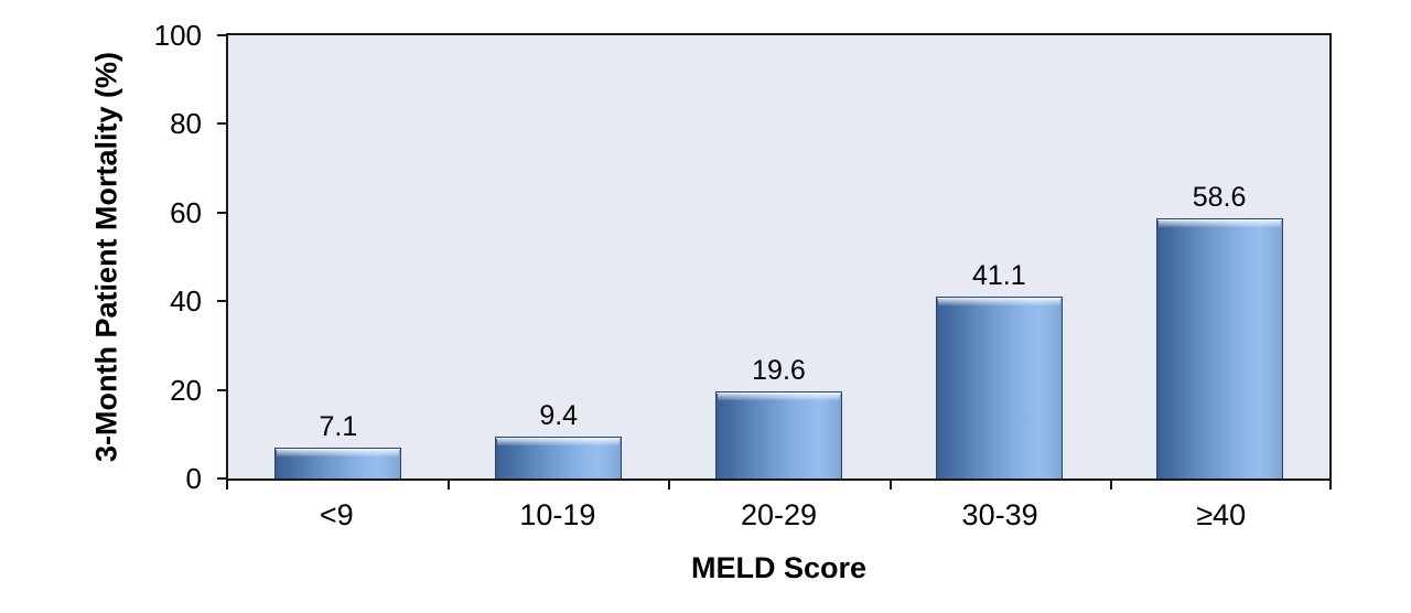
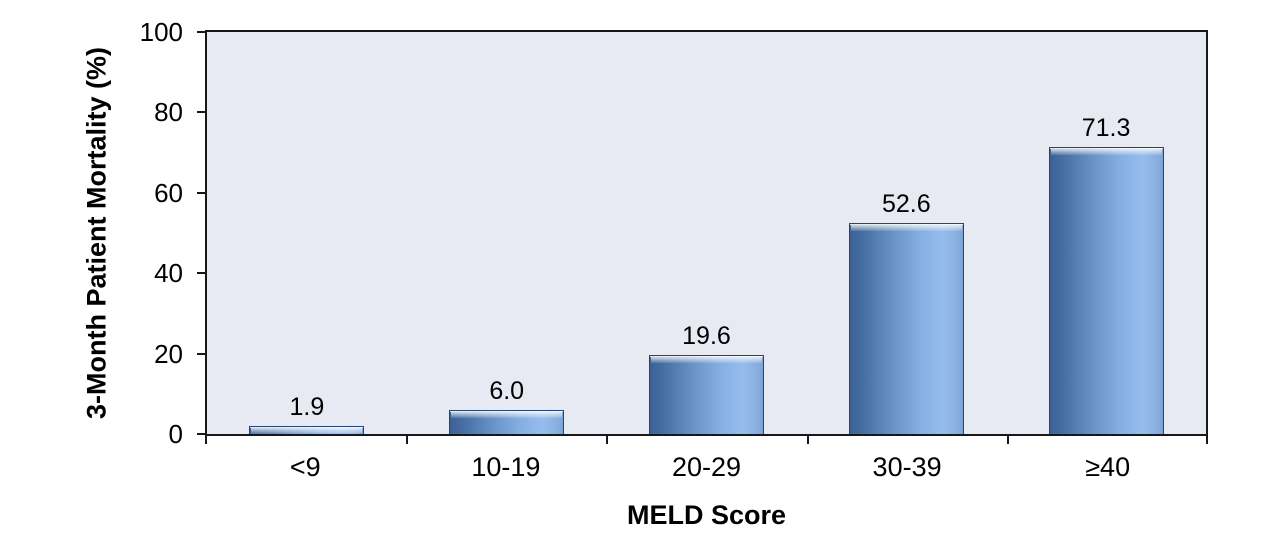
<9: 7.1 -> 1.9
10-19: 9.4 -> 6.0
30-39: 41.1 -> 52.6
≥40: 58.6 -> 71.3
